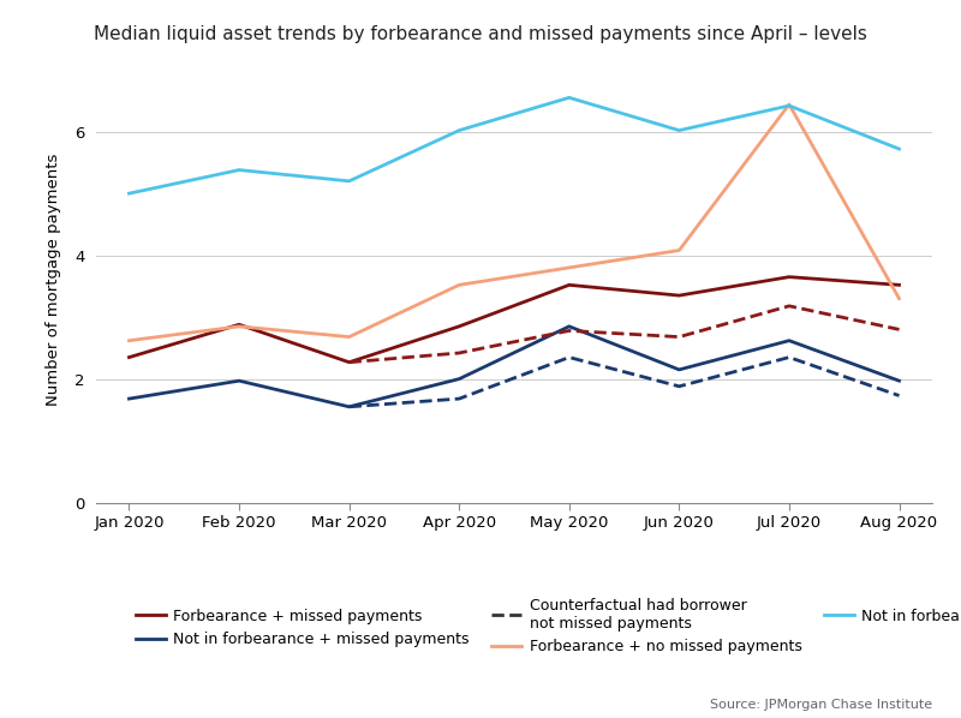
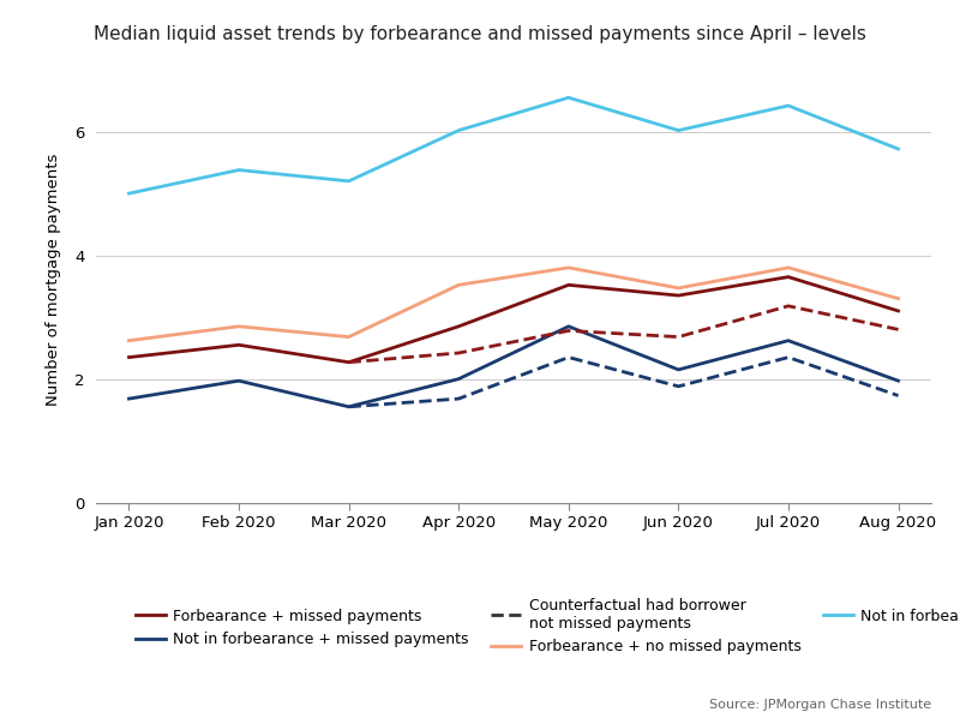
Forbearance + missed payments/Feb 2020: 2.88 -> 2.55
Forbearance + no missed payments/Jun 2020: 4.08 -> 3.47
Forbearance + no missed payments/Jul 2020: 6.44 -> 3.80
Forbearance + missed payments/Aug 2020: 3.52 -> 3.10
